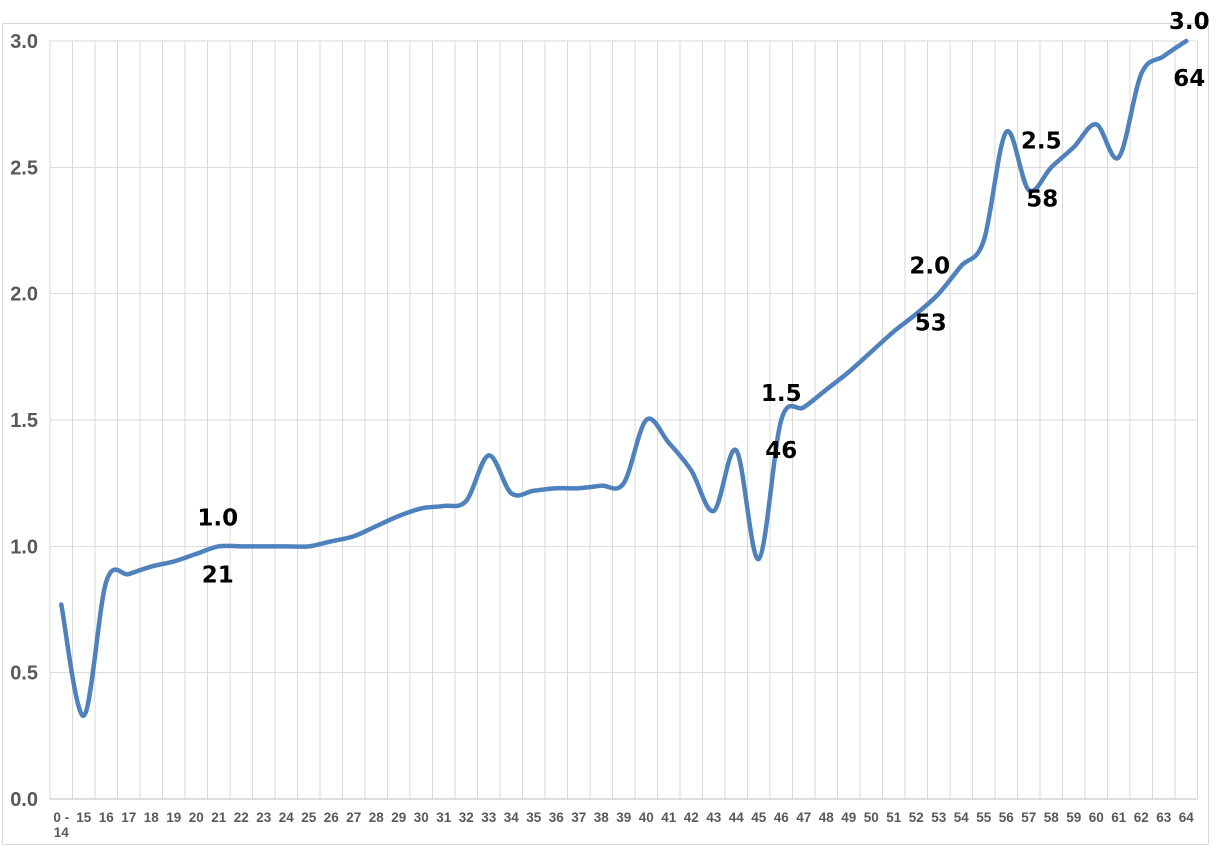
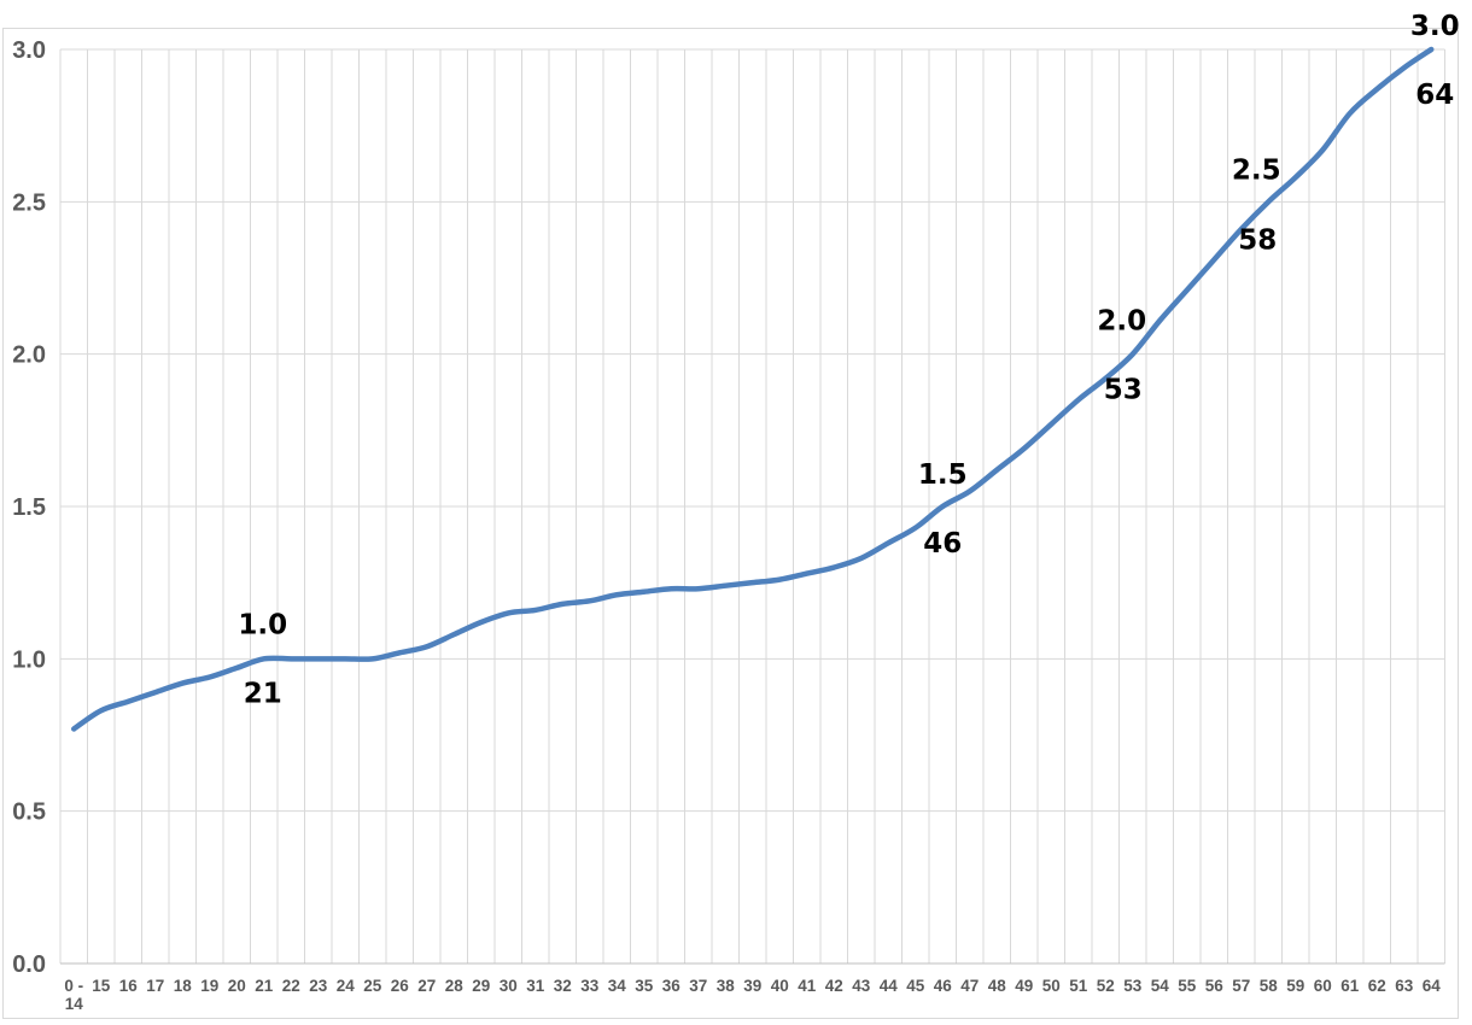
15: 0.33 -> 0.83
33: 1.36 -> 1.19
40: 1.50 -> 1.26
41: 1.41 -> 1.28
43: 1.14 -> 1.33
45: 0.95 -> 1.43
56: 2.64 -> 2.31
61: 2.54 -> 2.79
